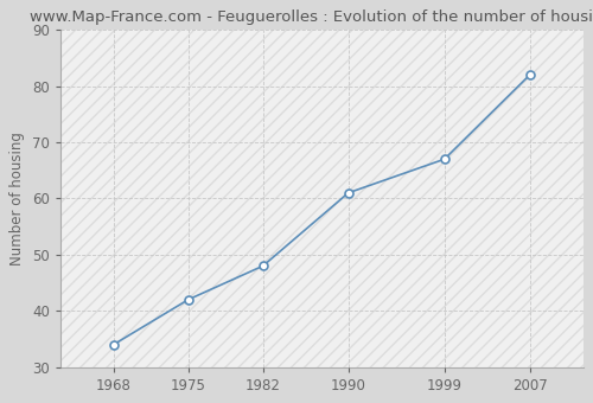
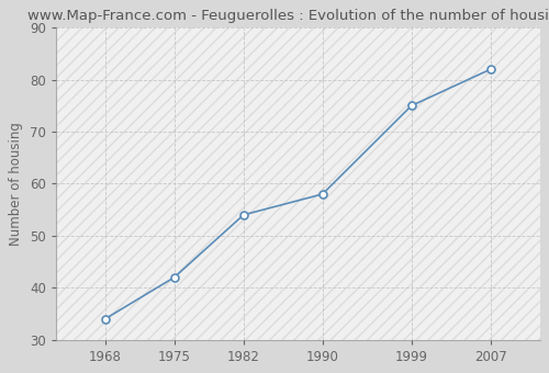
1982: 48 -> 54
1990: 61 -> 58
1999: 67 -> 75
